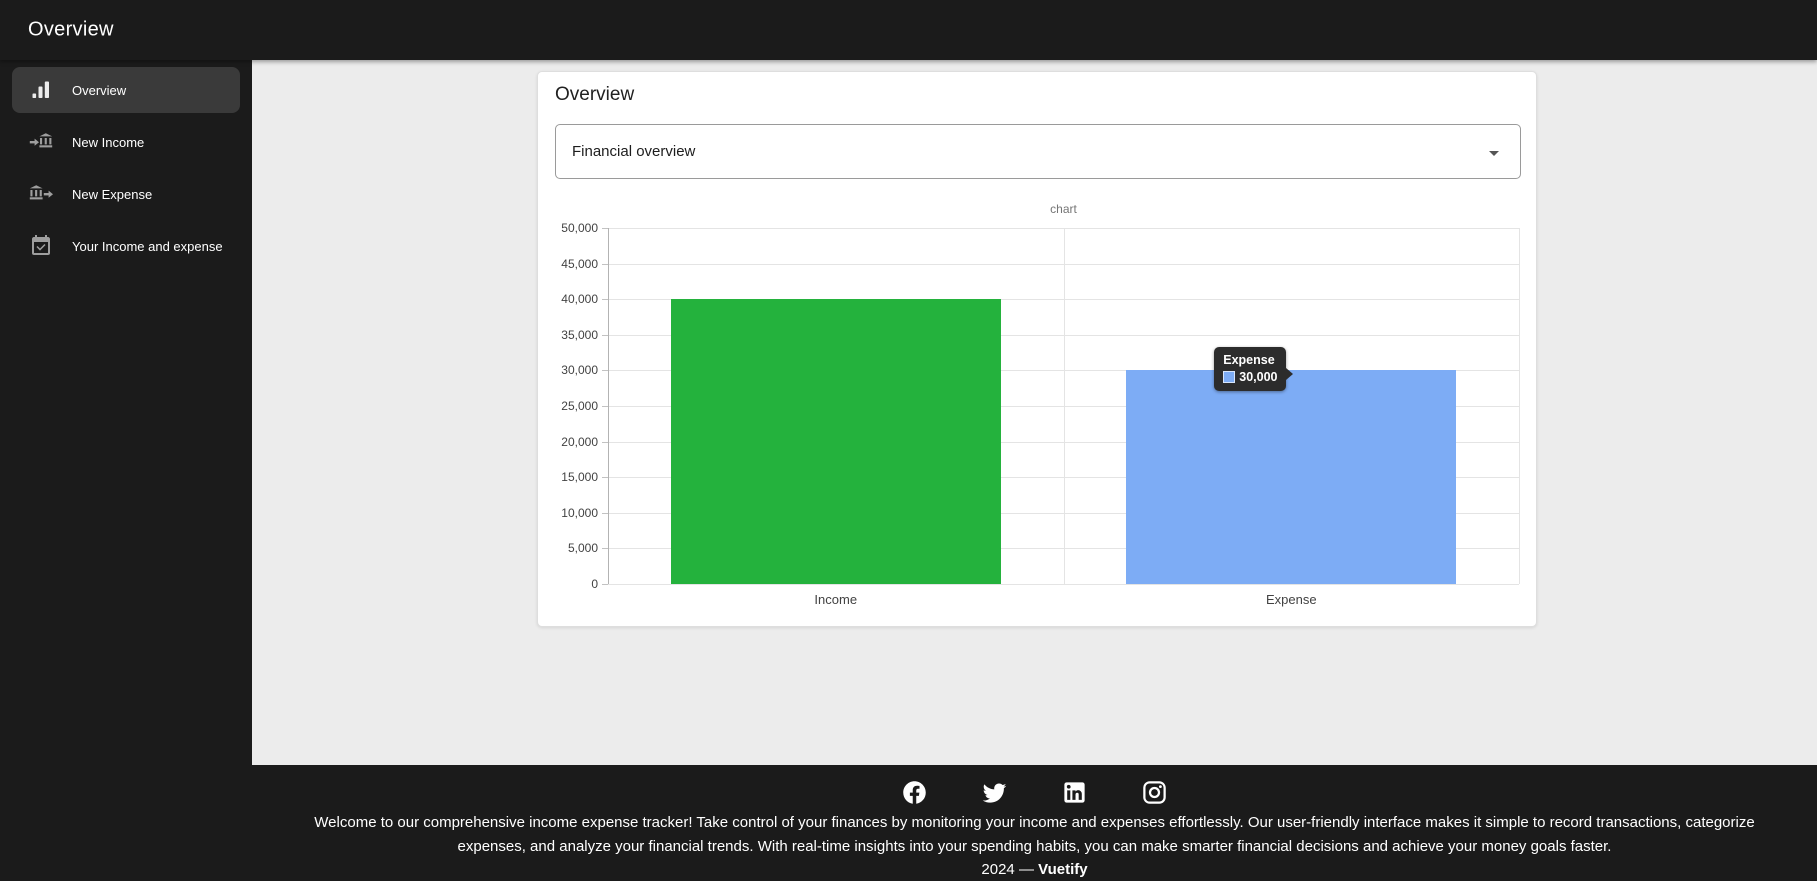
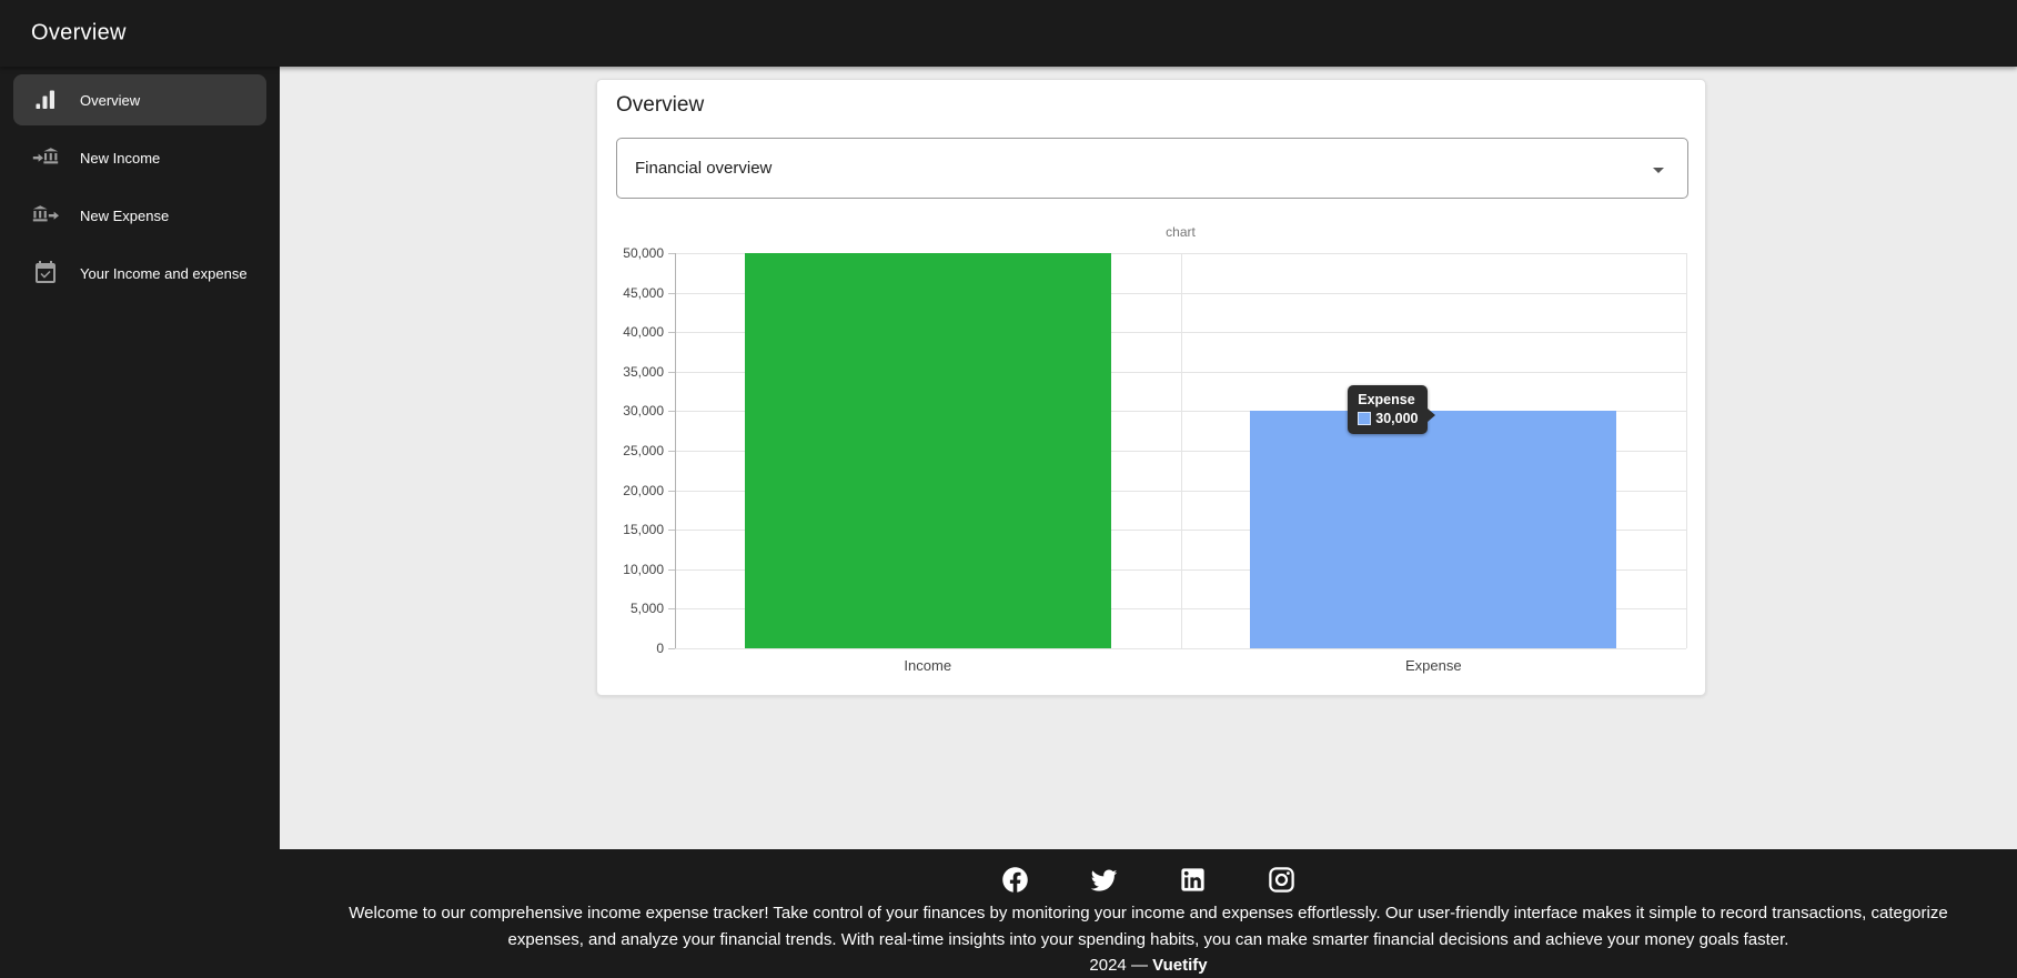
Income: 40000 -> 50000
